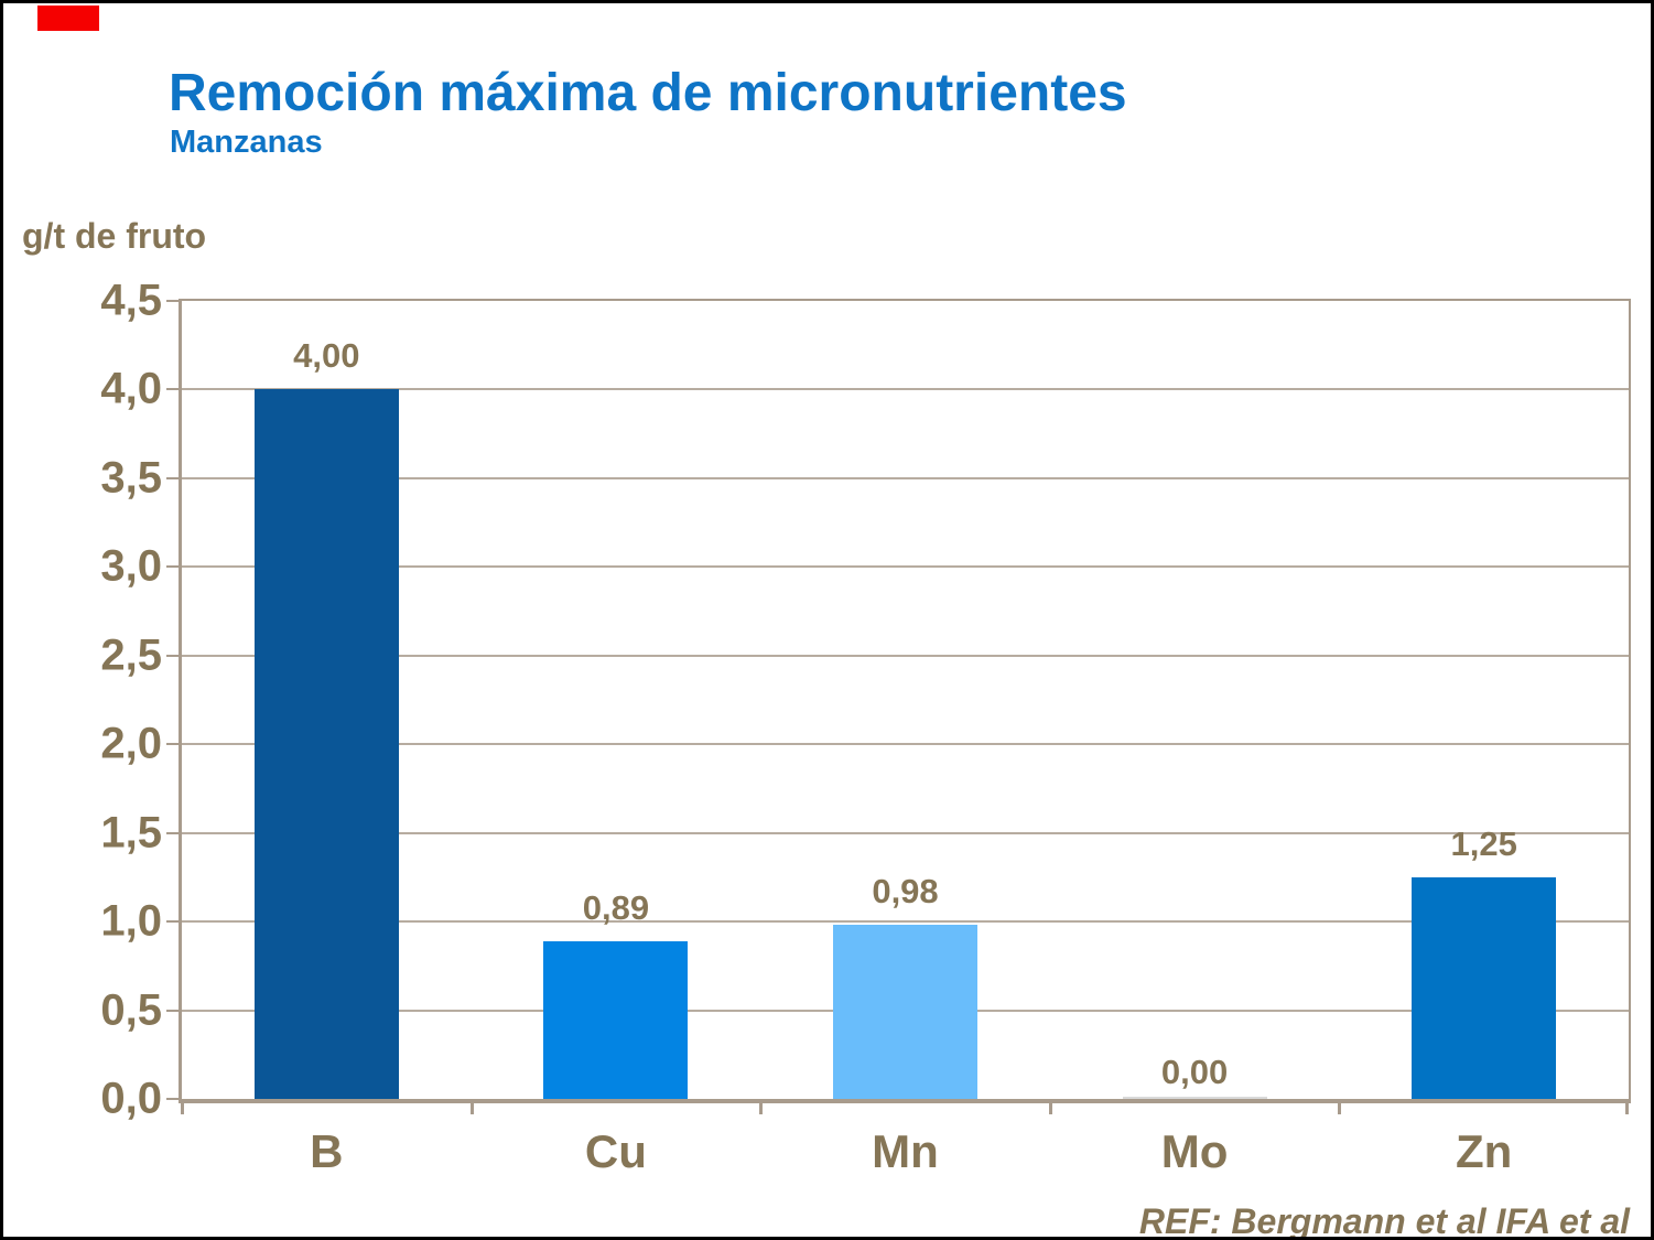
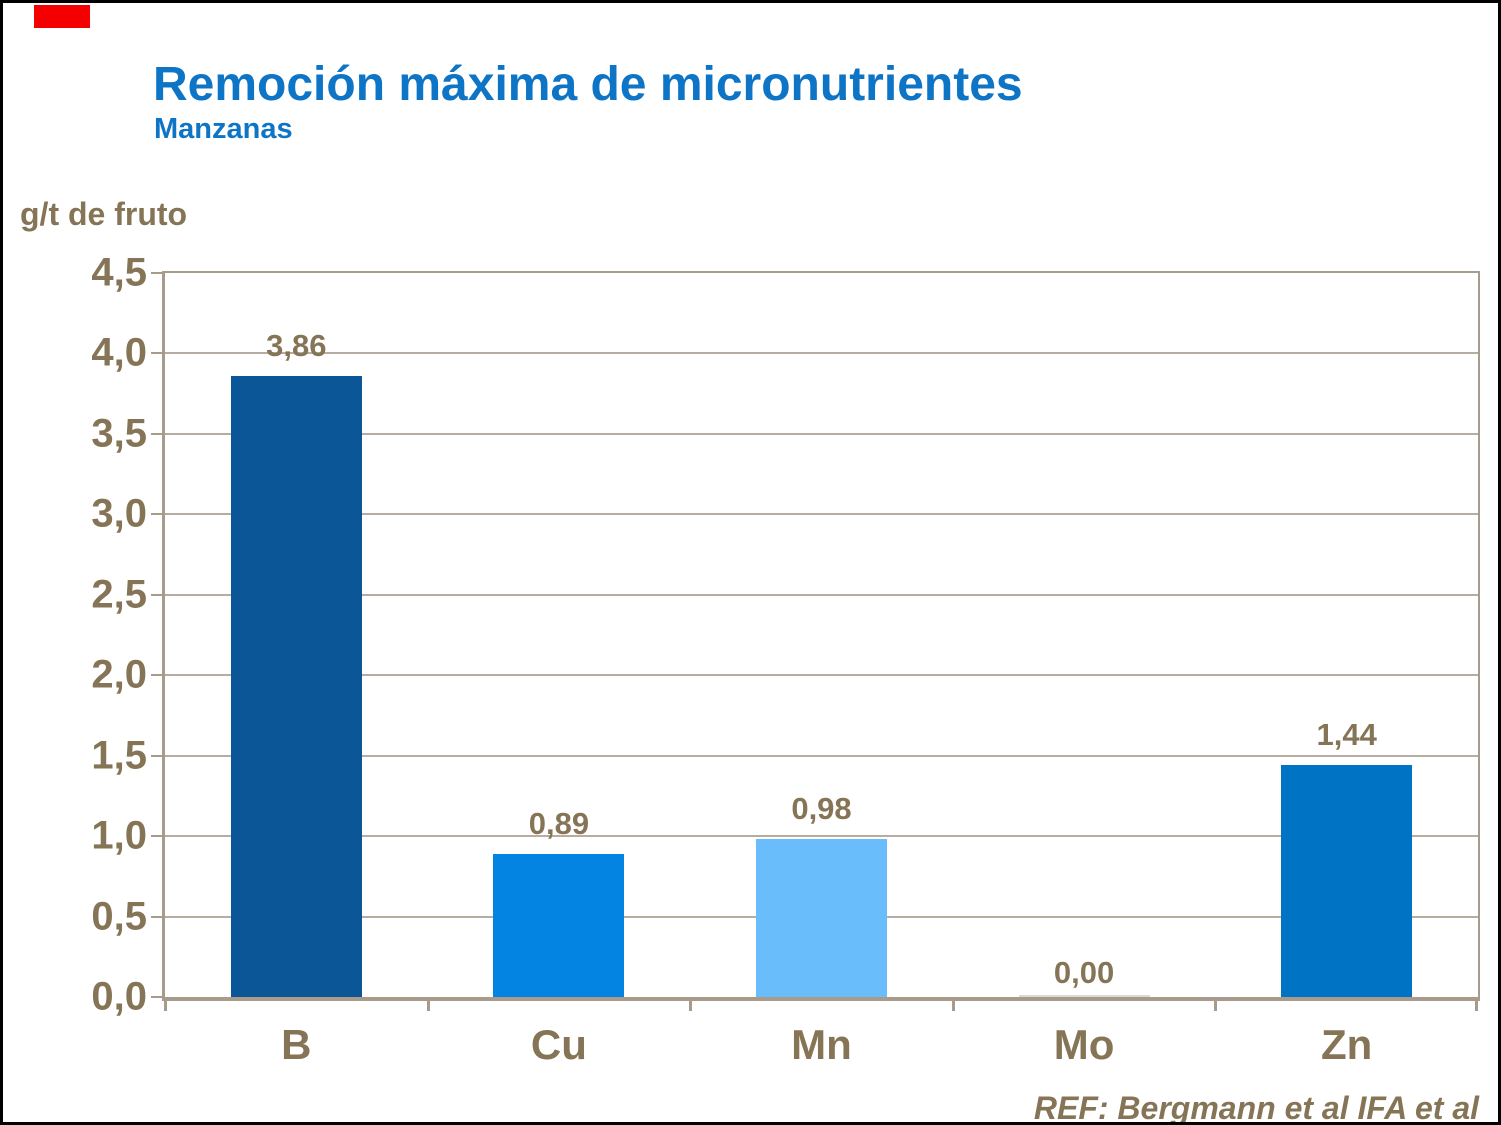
B: 4,00 -> 3,86
Zn: 1,25 -> 1,44
